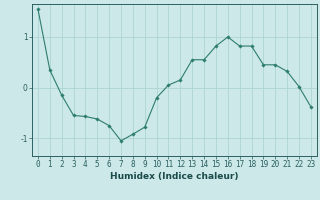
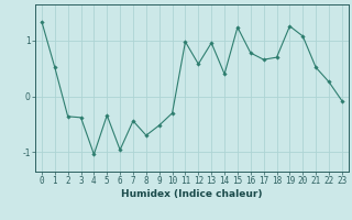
0: 1.55 -> 1.34
1: 0.35 -> 0.52
2: -0.15 -> -0.36
3: -0.55 -> -0.38
4: -0.57 -> -1.04
5: -0.62 -> -0.34
6: -0.75 -> -0.96
7: -1.05 -> -0.44
8: -0.92 -> -0.70
9: -0.78 -> -0.52
10: -0.20 -> -0.30
11: 0.05 -> 0.98
12: 0.15 -> 0.58
13: 0.55 -> 0.96
14: 0.55 -> 0.40
15: 0.82 -> 1.24
16: 1.00 -> 0.78
17: 0.82 -> 0.66
18: 0.82 -> 0.70
19: 0.45 -> 1.26
20: 0.45 -> 1.08
21: 0.32 -> 0.52
22: 0.02 -> 0.26
23: -0.38 -> -0.08
